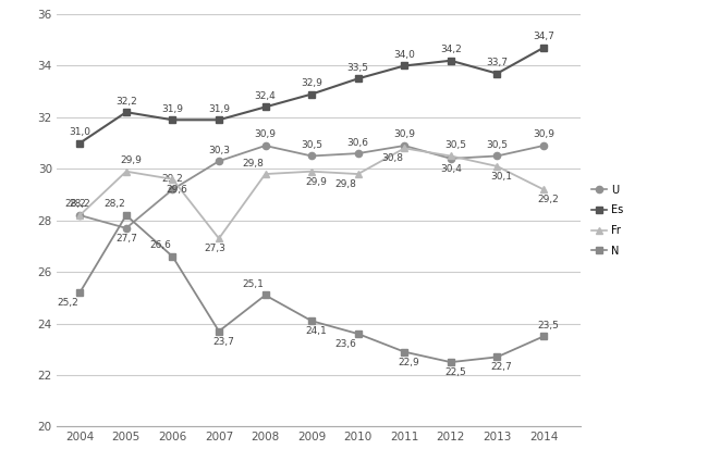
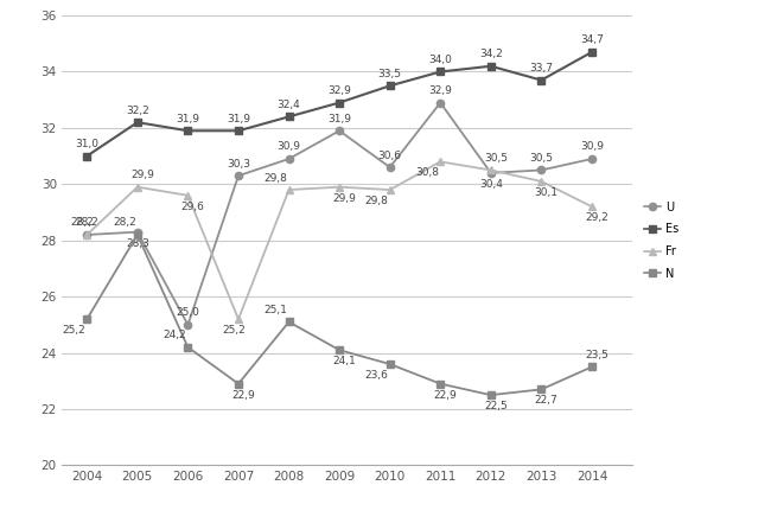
U/2005: 27,7 -> 28,3
U/2006: 29,2 -> 25,0
N/2006: 26,6 -> 24,2
Fr/2007: 27,3 -> 25,2
N/2007: 23,7 -> 22,9
U/2009: 30,5 -> 31,9
U/2011: 30,9 -> 32,9
